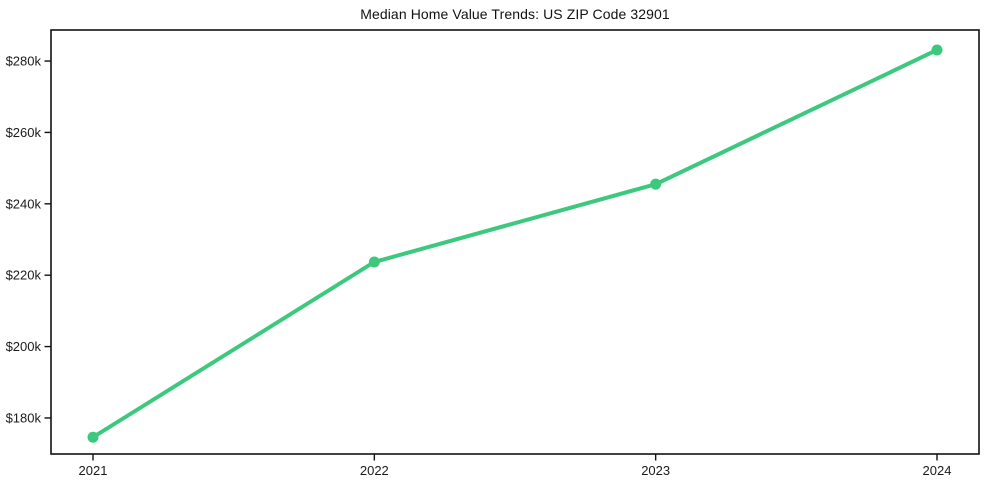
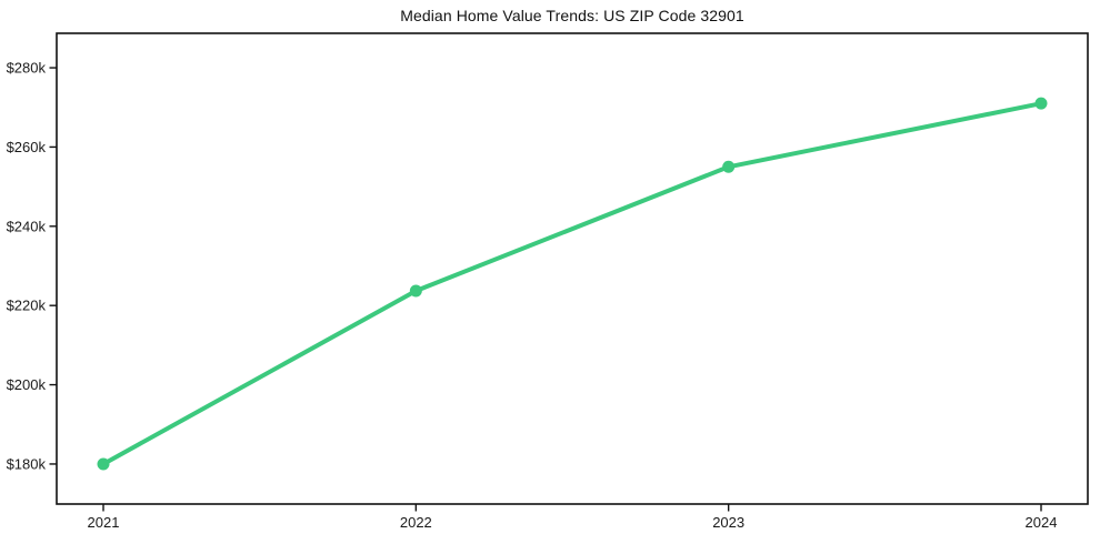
2021: $175k -> $180k
2023: $246k -> $255k
2024: $283k -> $271k
